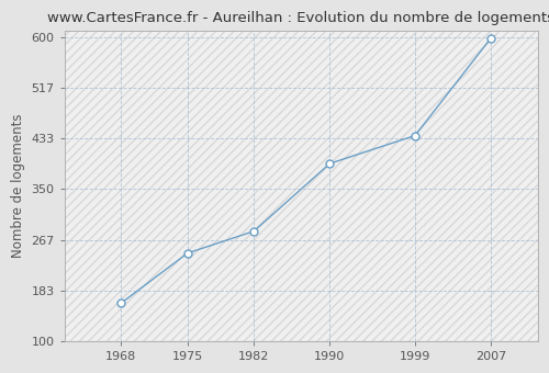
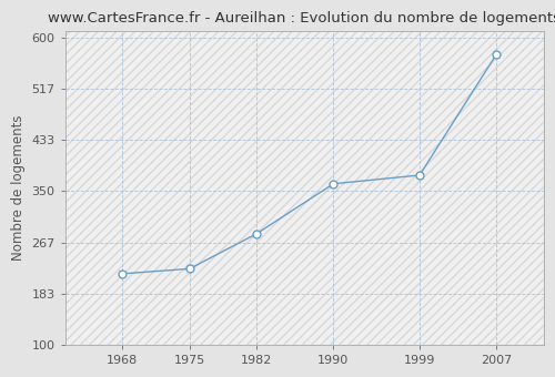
1968: 163 -> 216
1975: 245 -> 224
1990: 392 -> 362
1999: 438 -> 376
2007: 598 -> 572
